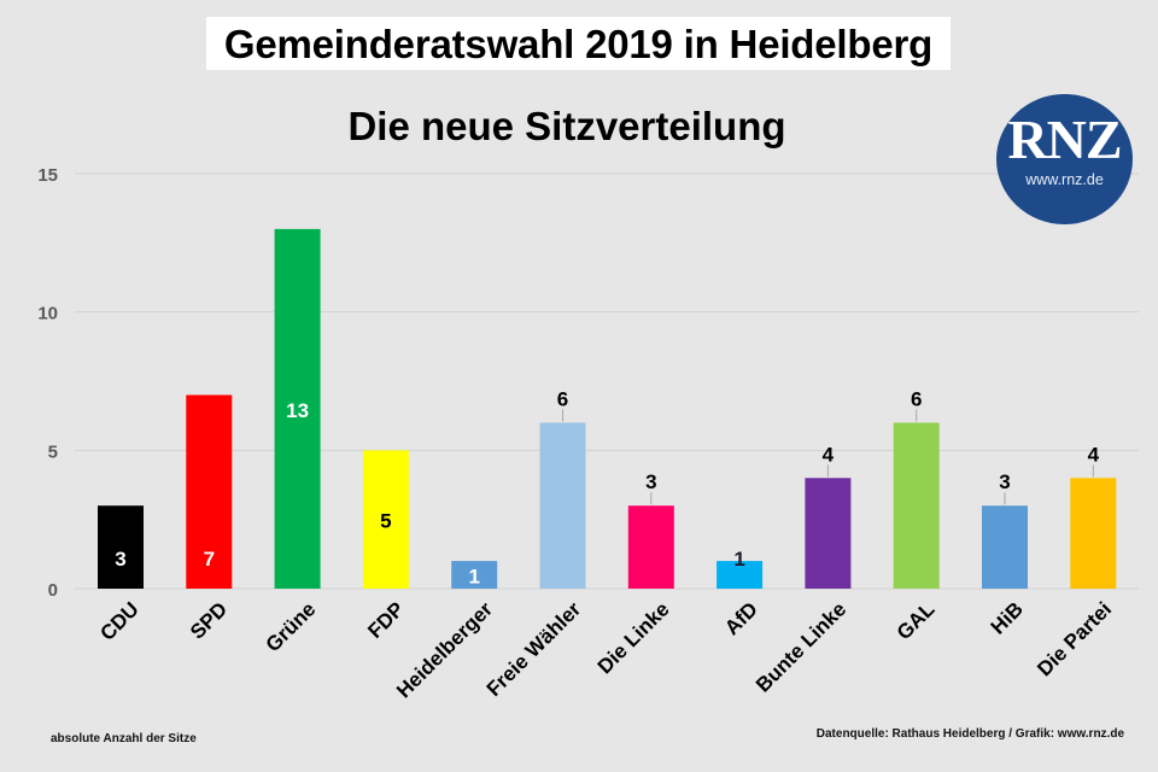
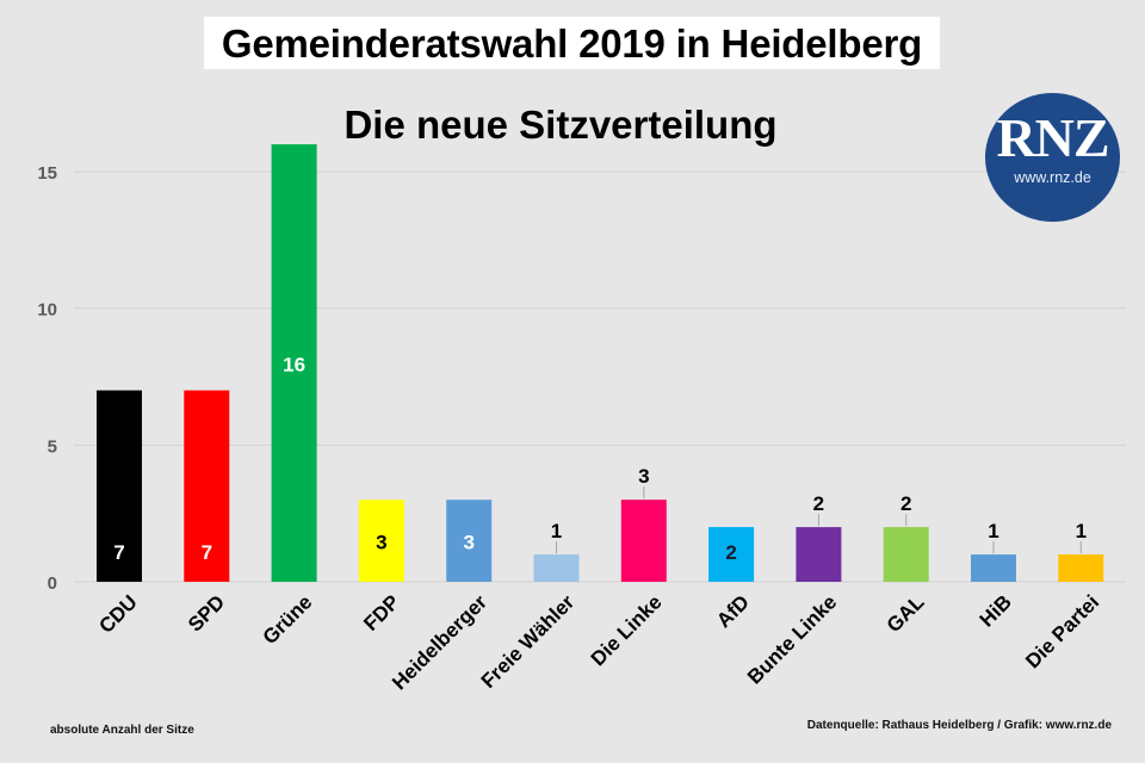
CDU: 3 -> 7
Grüne: 13 -> 16
FDP: 5 -> 3
Heidelberger: 1 -> 3
Freie Wähler: 6 -> 1
AfD: 1 -> 2
Bunte Linke: 4 -> 2
GAL: 6 -> 2
HiB: 3 -> 1
Die Partei: 4 -> 1
